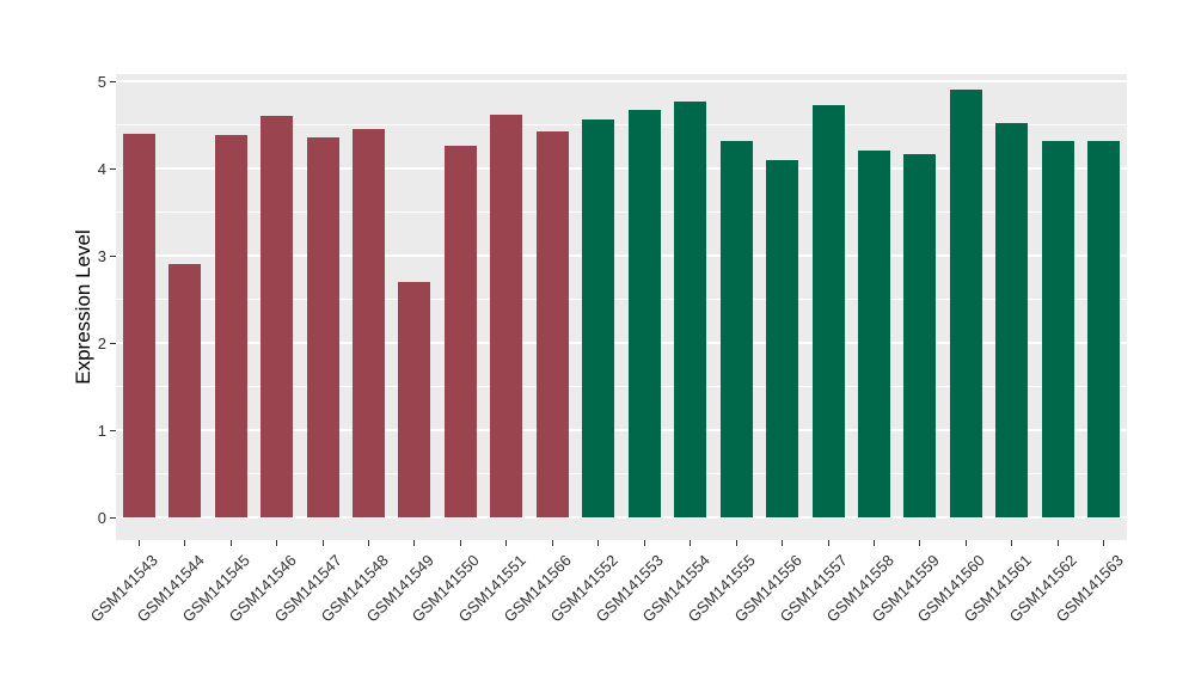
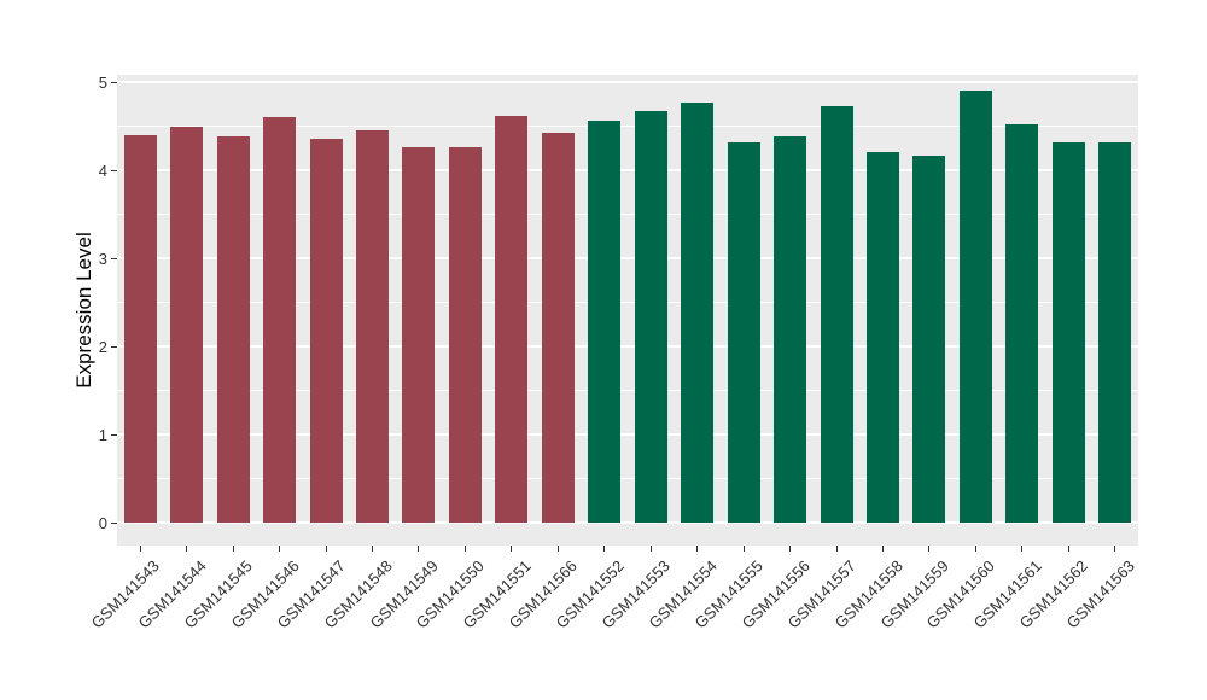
GSM141544: 2.9 -> 4.5
GSM141549: 2.7 -> 4.3
GSM141556: 4.1 -> 4.4
